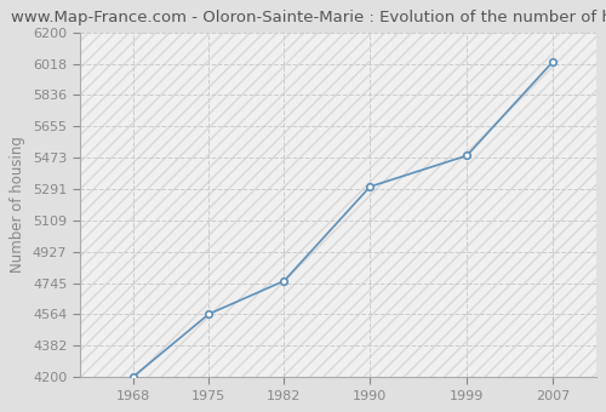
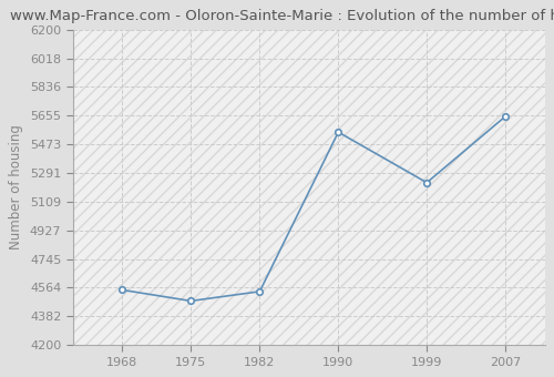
1968: 4200 -> 4550
1975: 4570 -> 4480
1982: 4760 -> 4540
1990: 5300 -> 5550
1999: 5480 -> 5230
2007: 6030 -> 5650
